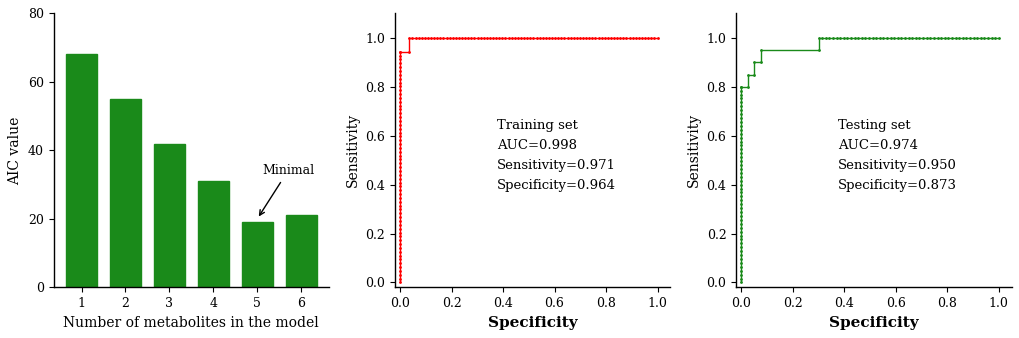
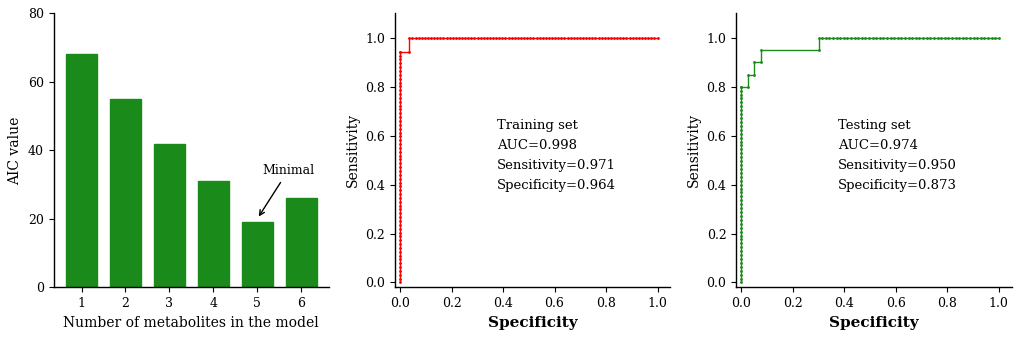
6: 21 -> 26
